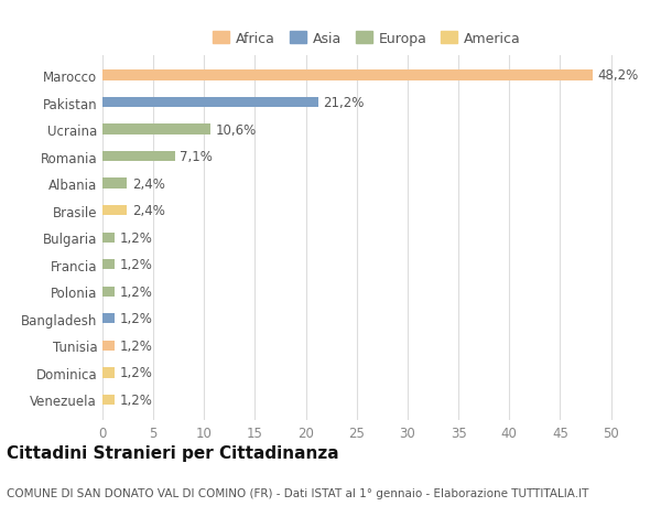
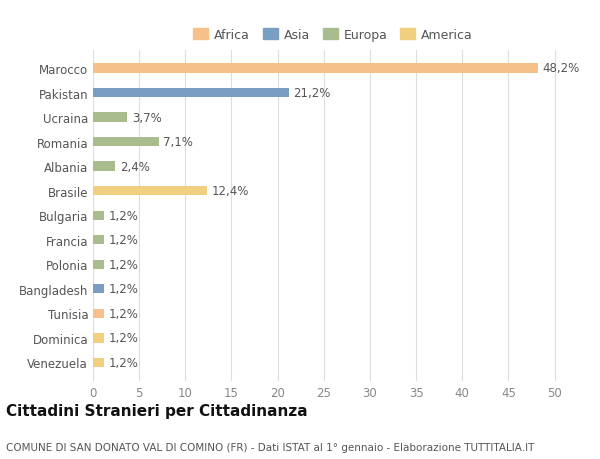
Ucraina: 10,6% -> 3,7%
Brasile: 2,4% -> 12,4%
